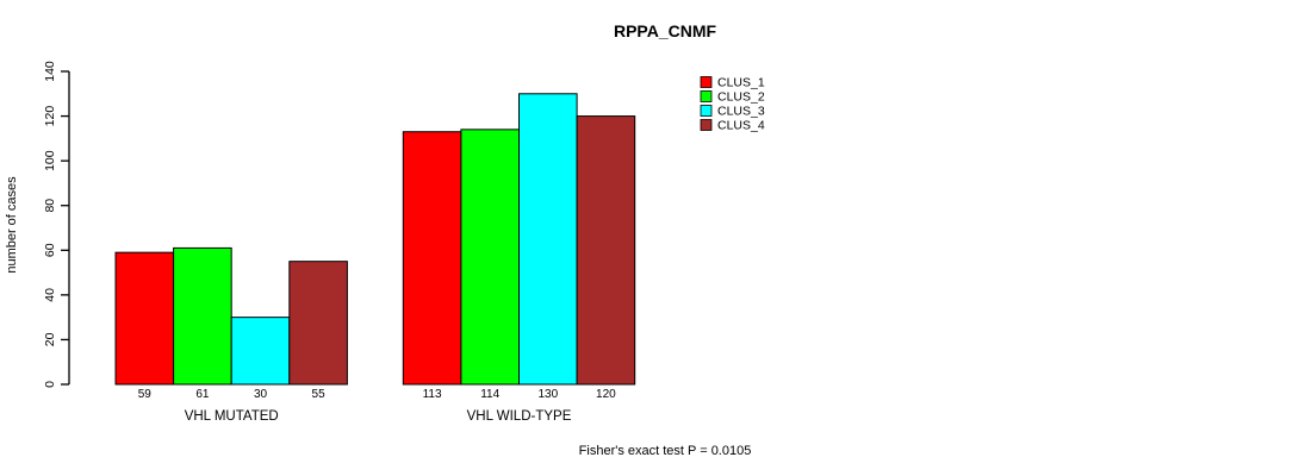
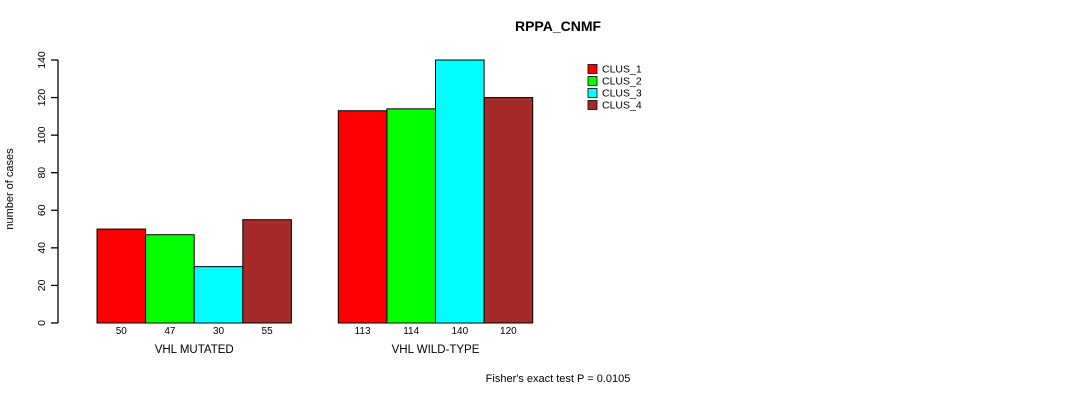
CLUS_1/VHL MUTATED: 59 -> 50
CLUS_2/VHL MUTATED: 61 -> 47
CLUS_3/VHL WILD-TYPE: 130 -> 140
